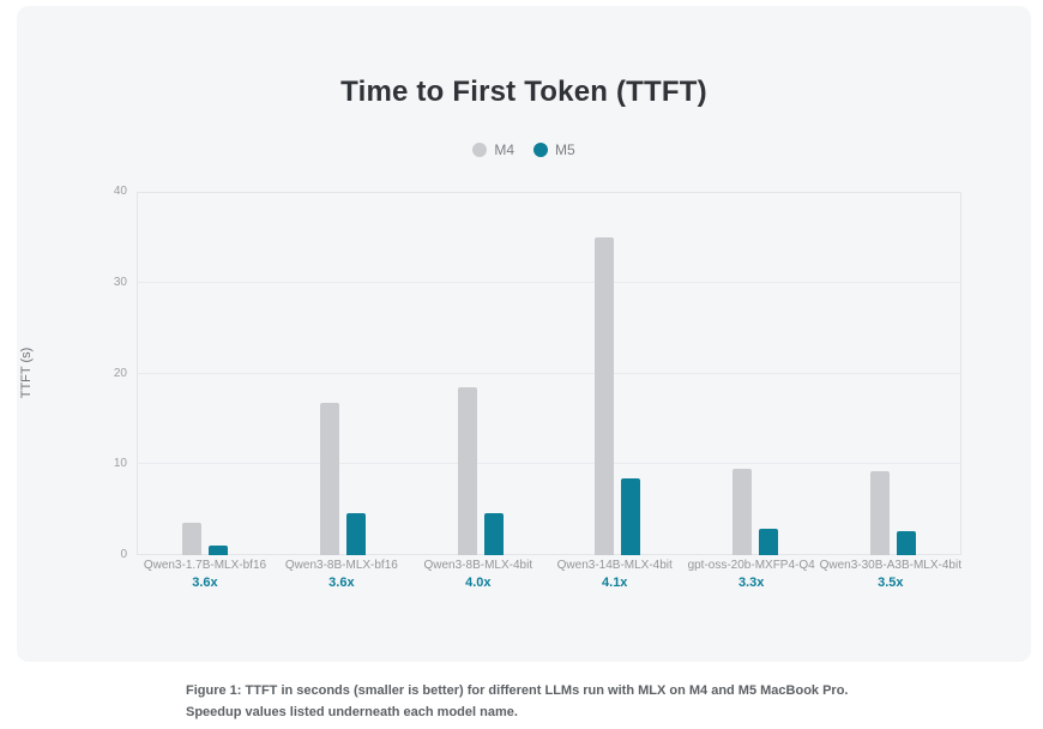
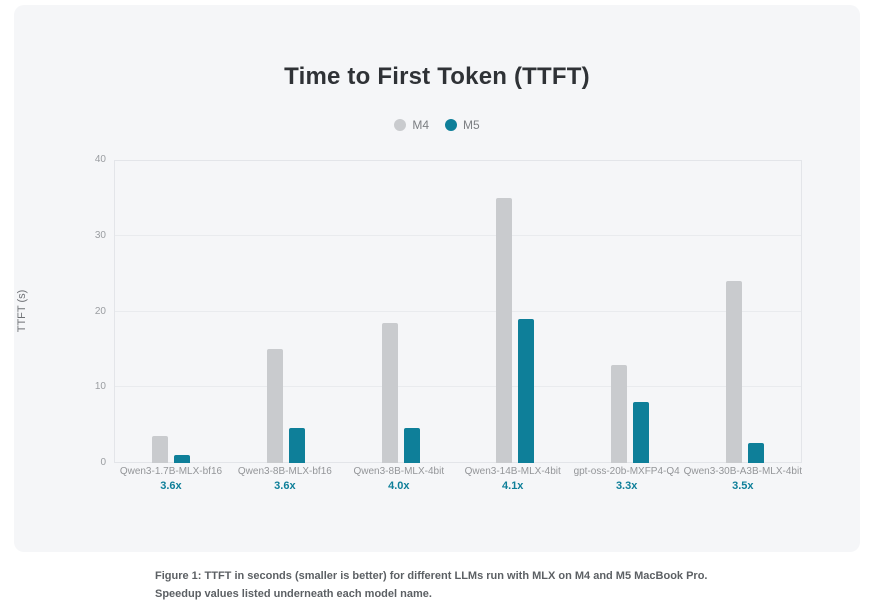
M4/Qwen3-8B-MLX-bf16: 17 -> 15
M5/Qwen3-14B-MLX-4bit: 8 -> 19
M4/gpt-oss-20b-MXFP4-Q4: 10 -> 13
M5/gpt-oss-20b-MXFP4-Q4: 3 -> 8
M4/Qwen3-30B-A3B-MLX-4bit: 9 -> 24
